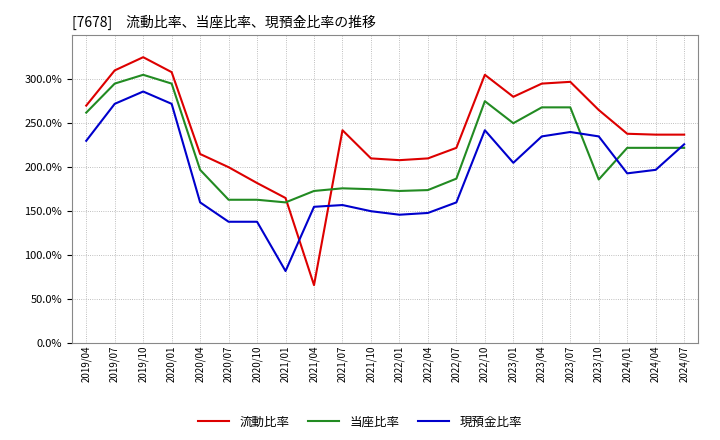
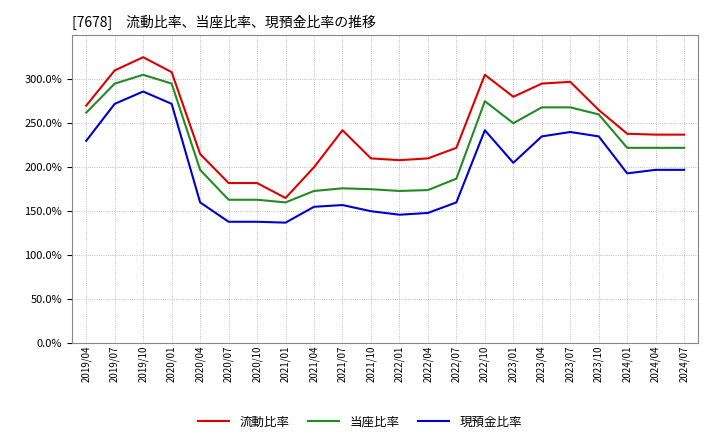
流動比率/2020/07: 200% -> 182%
現預金比率/2021/01: 82% -> 137%
流動比率/2021/04: 66% -> 200%
当座比率/2023/10: 186% -> 260%
現預金比率/2024/07: 226% -> 197%
